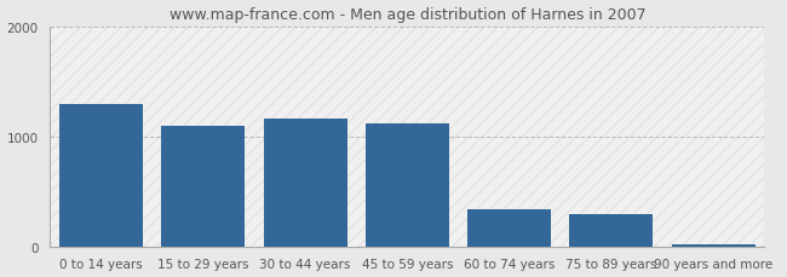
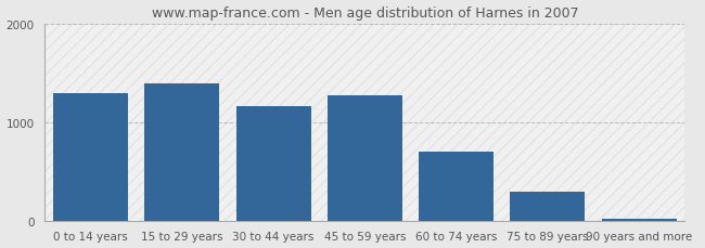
15 to 29 years: 1100 -> 1390
45 to 59 years: 1120 -> 1260
60 to 74 years: 340 -> 700
